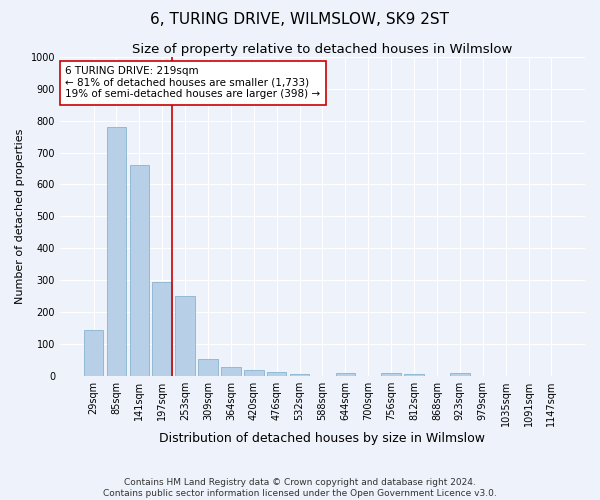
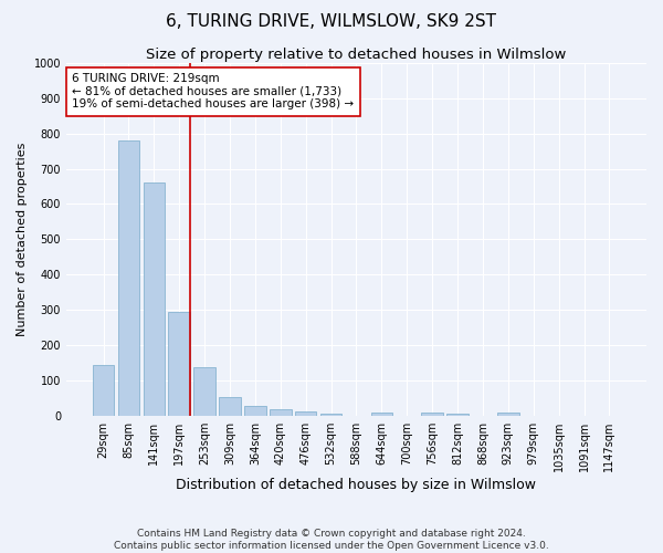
253sqm: 250 -> 137
